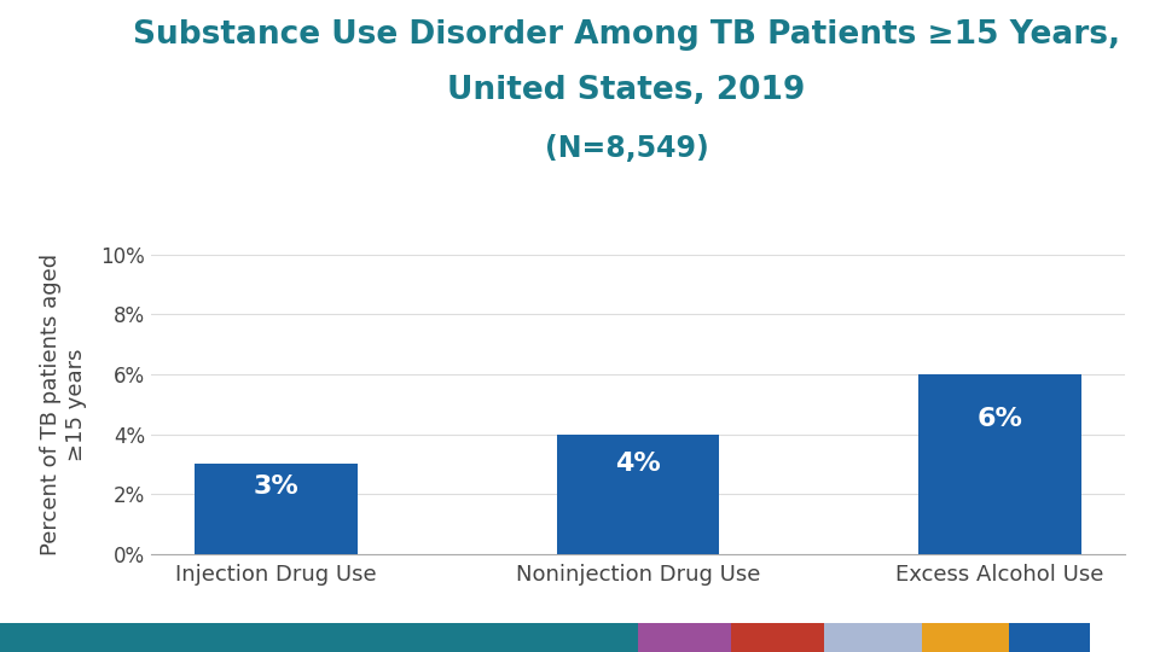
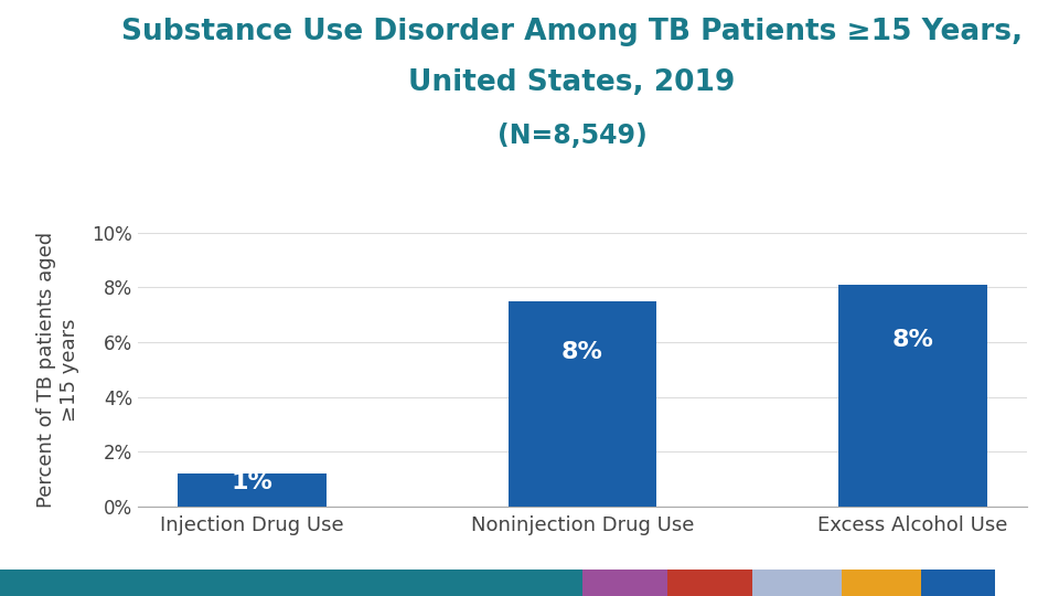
Injection Drug Use: 3% -> 1%
Noninjection Drug Use: 4% -> 8%
Excess Alcohol Use: 6% -> 8%
